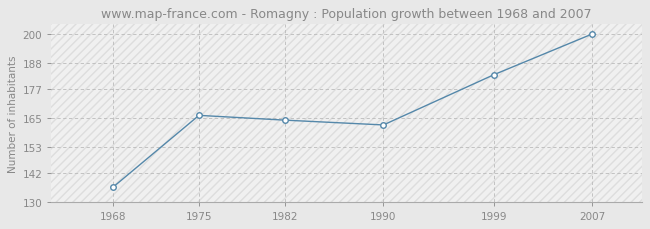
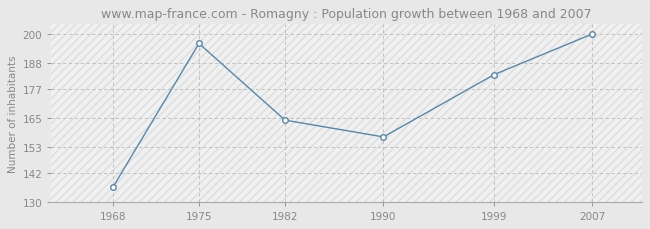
1975: 166 -> 196
1990: 162 -> 157
